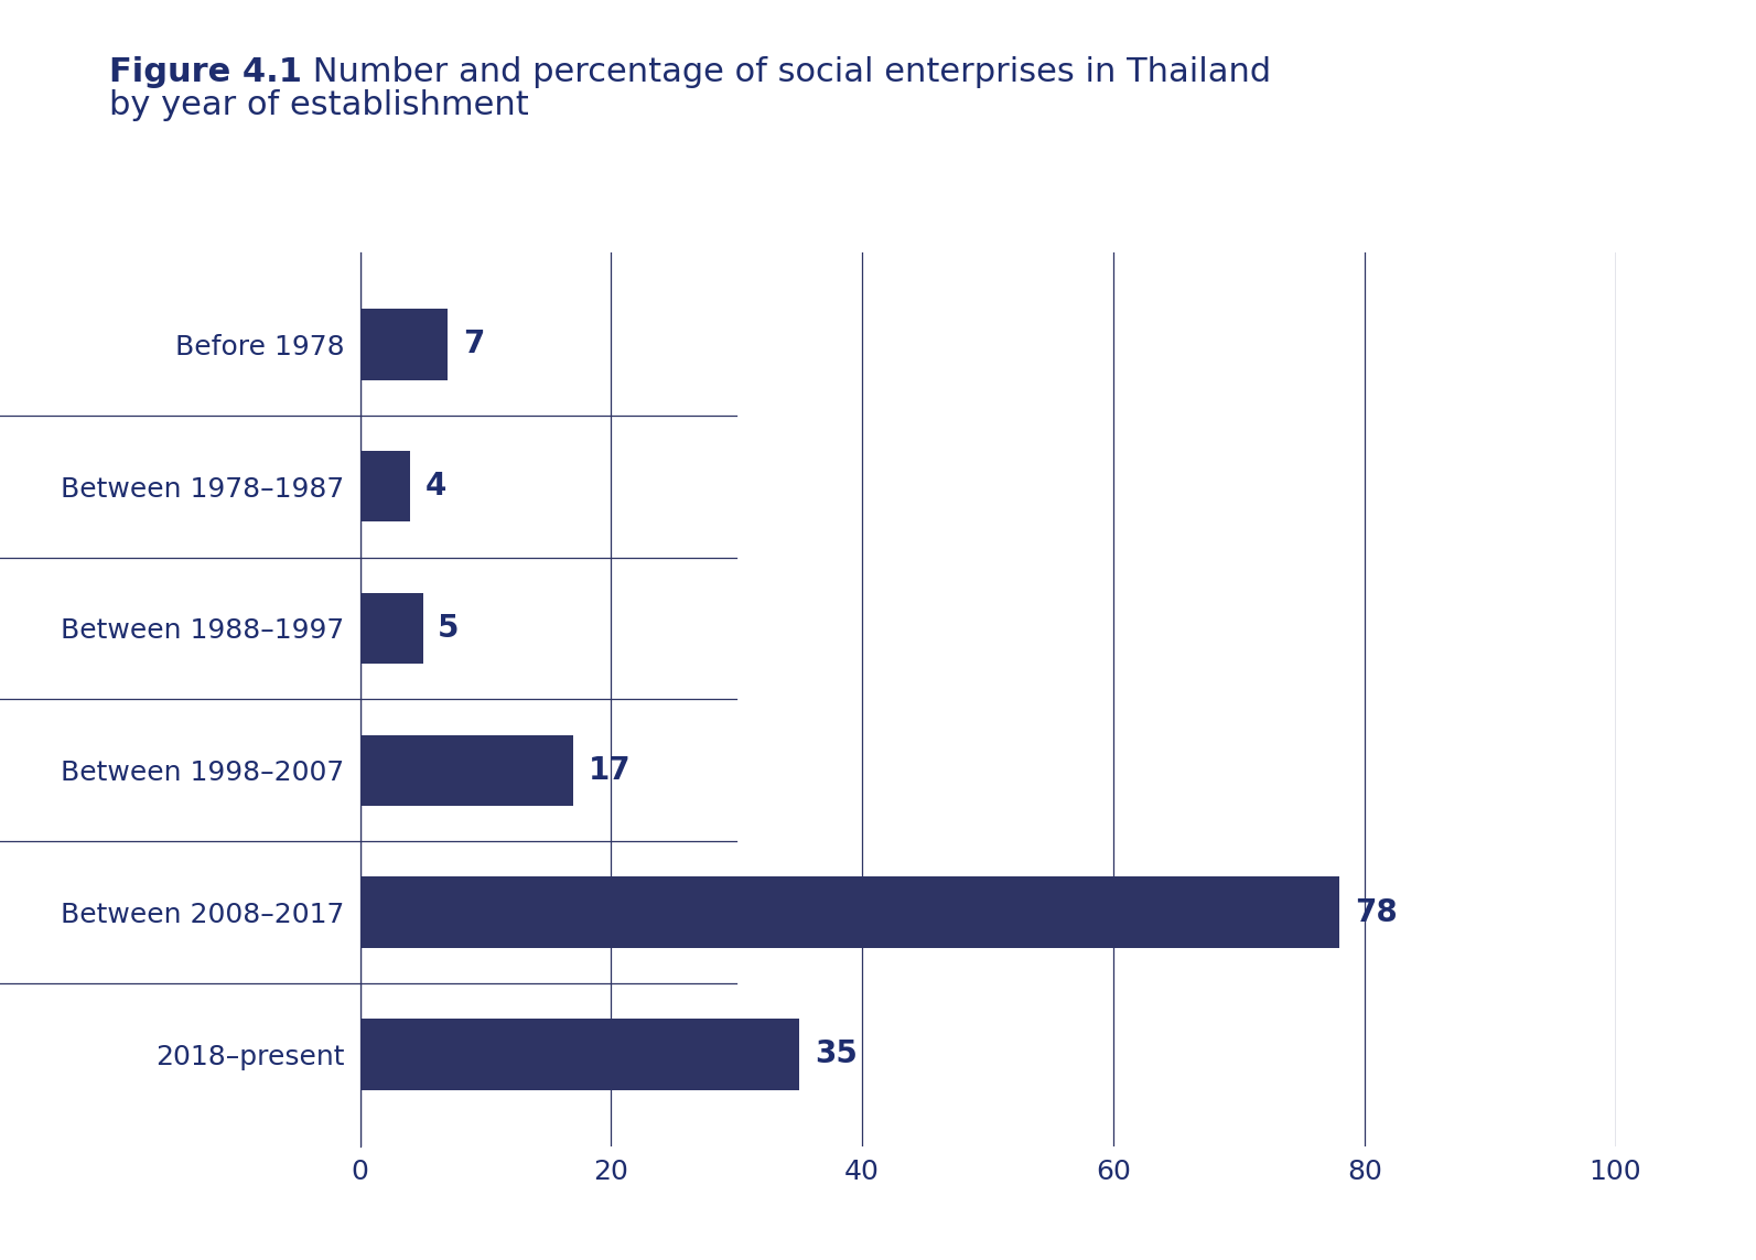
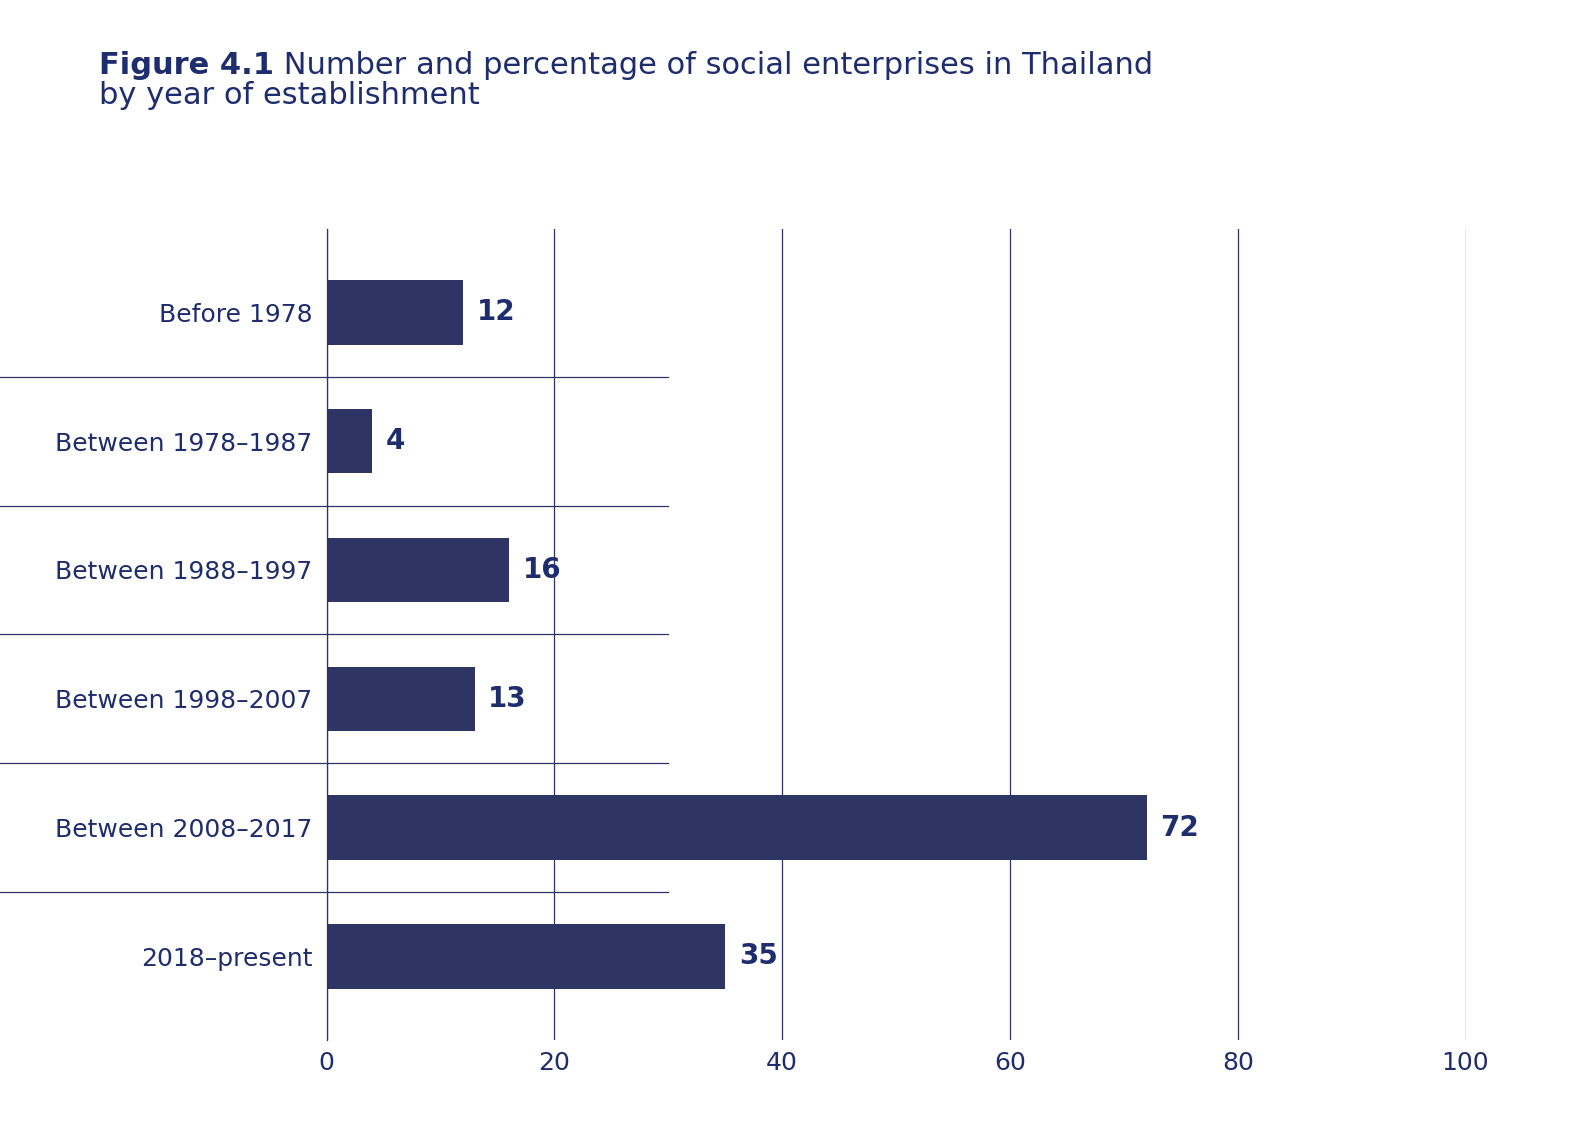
Before 1978: 7 -> 12
Between 1988–1997: 5 -> 16
Between 1998–2007: 17 -> 13
Between 2008–2017: 78 -> 72
